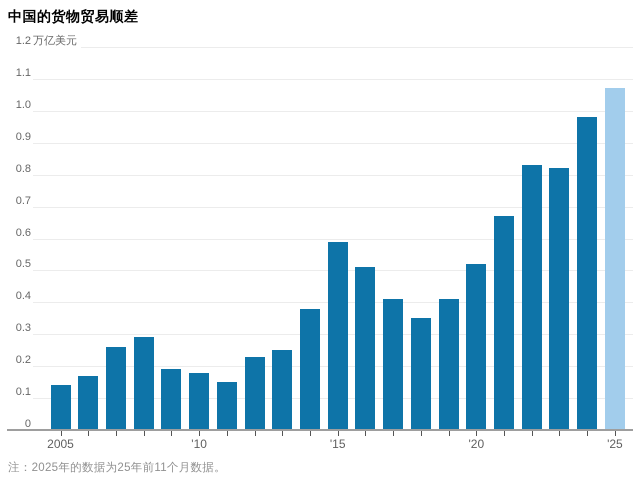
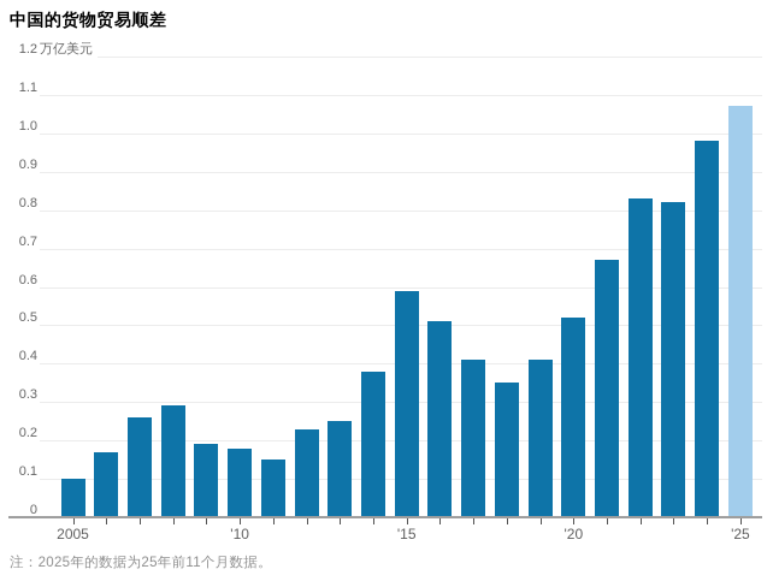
2005: 0.14 -> 0.10
